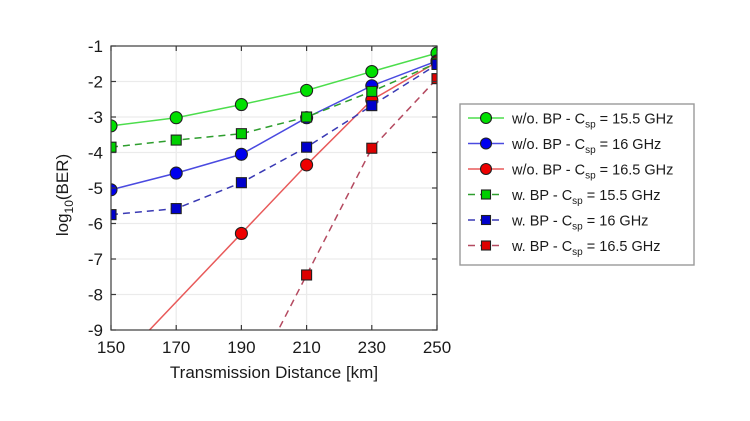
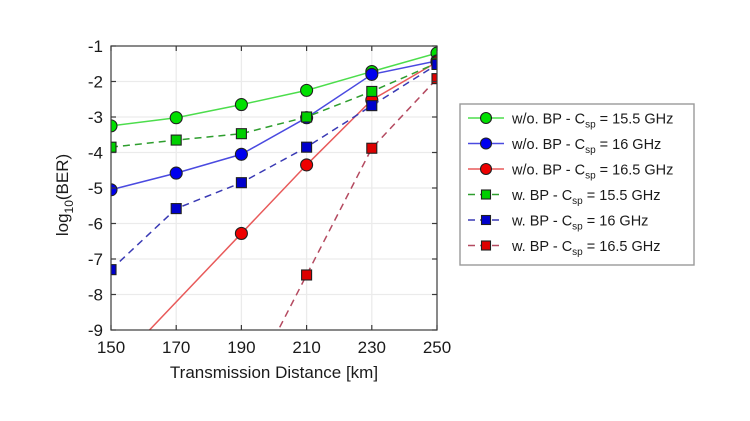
w. BP - Csp = 16 GHz/150: -5.8 -> -7.3
w/o. BP - Csp = 16 GHz/230: -2.1 -> -1.8
